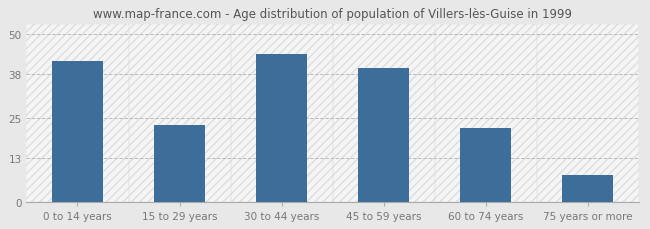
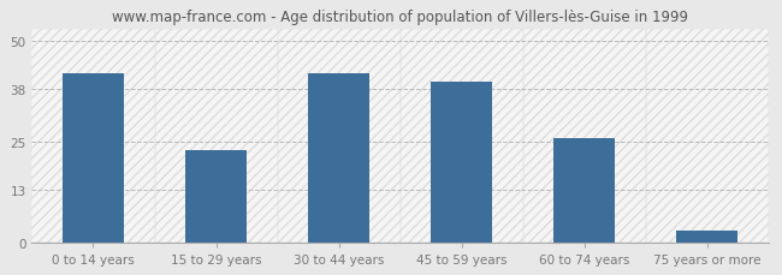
30 to 44 years: 44 -> 42
60 to 74 years: 22 -> 26
75 years or more: 8 -> 3
